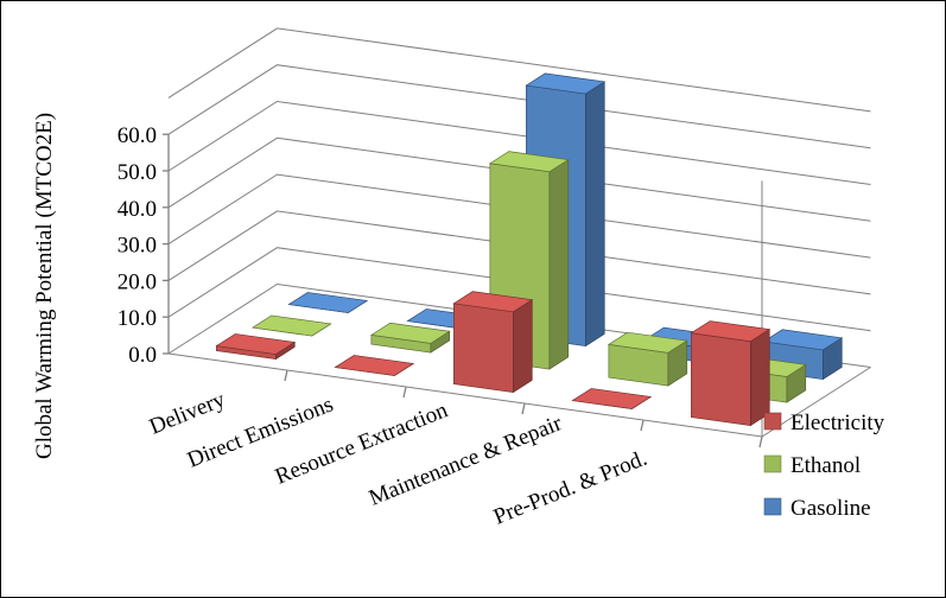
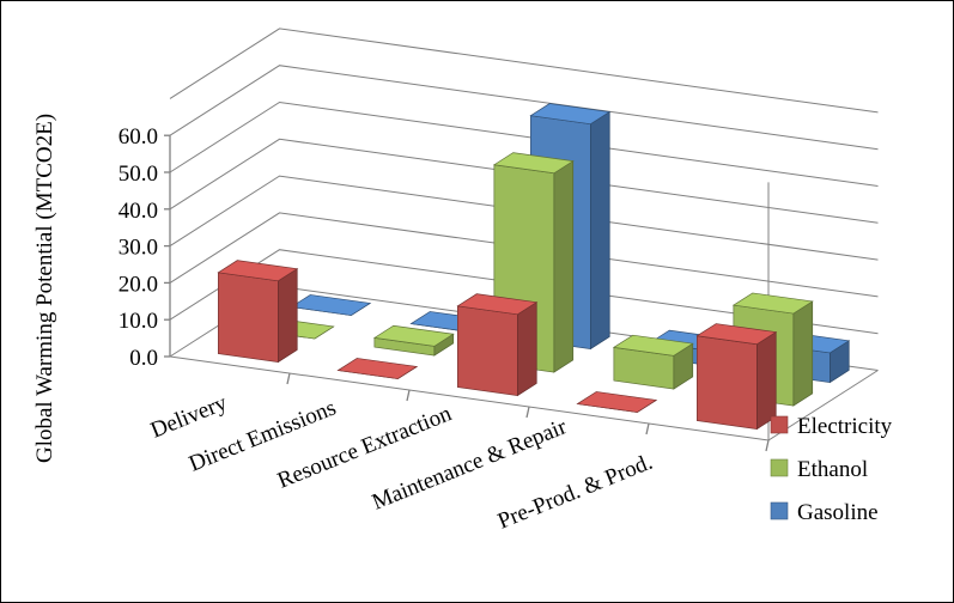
Electricity/Delivery: 1 -> 22
Gasoline/Resource Extraction: 69 -> 61
Ethanol/Pre-Prod. & Prod.: 7 -> 25
